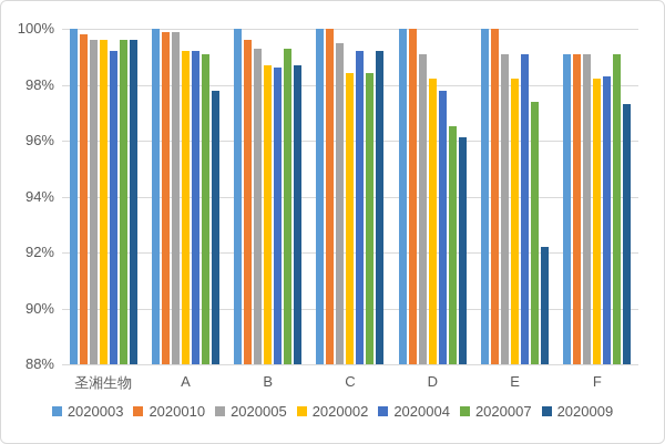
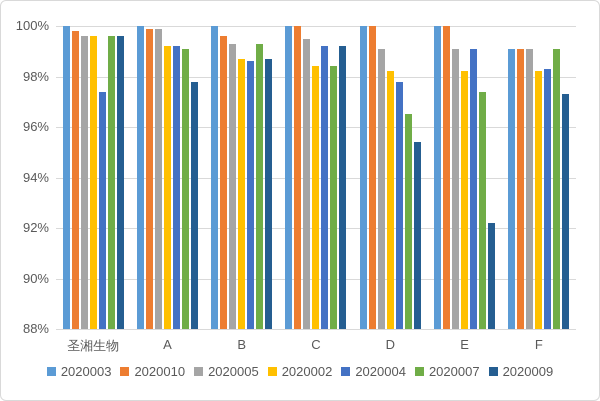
2020004/圣湘生物: 99.2% -> 97.4%
2020009/D: 96.1% -> 95.4%
